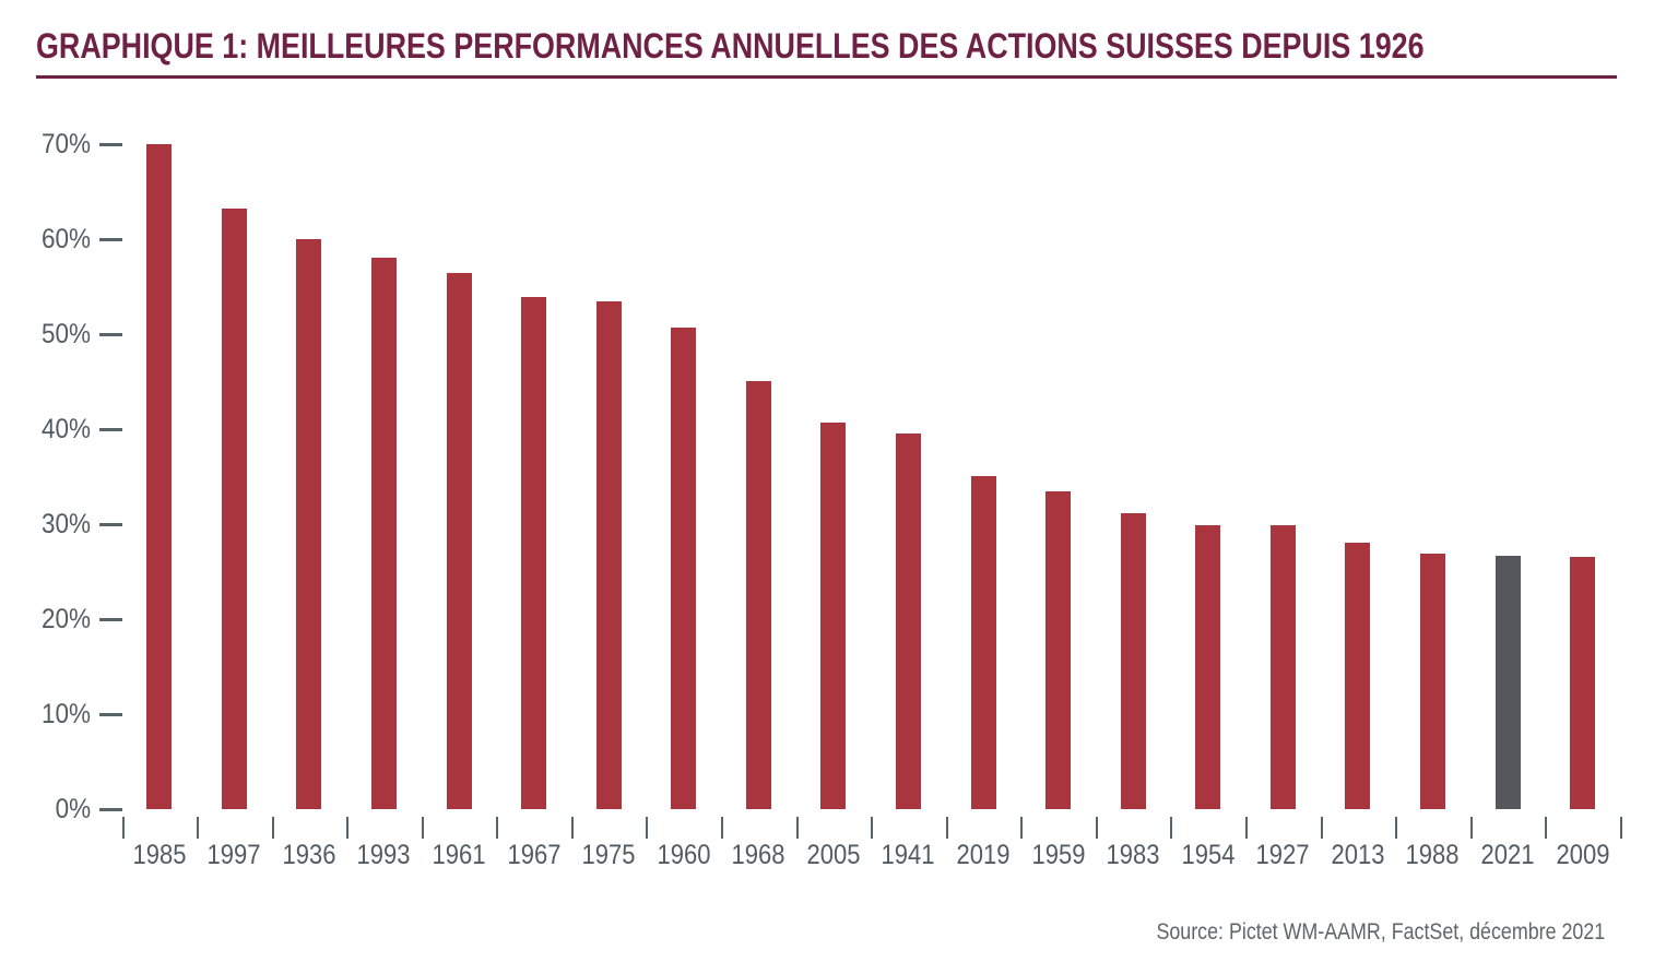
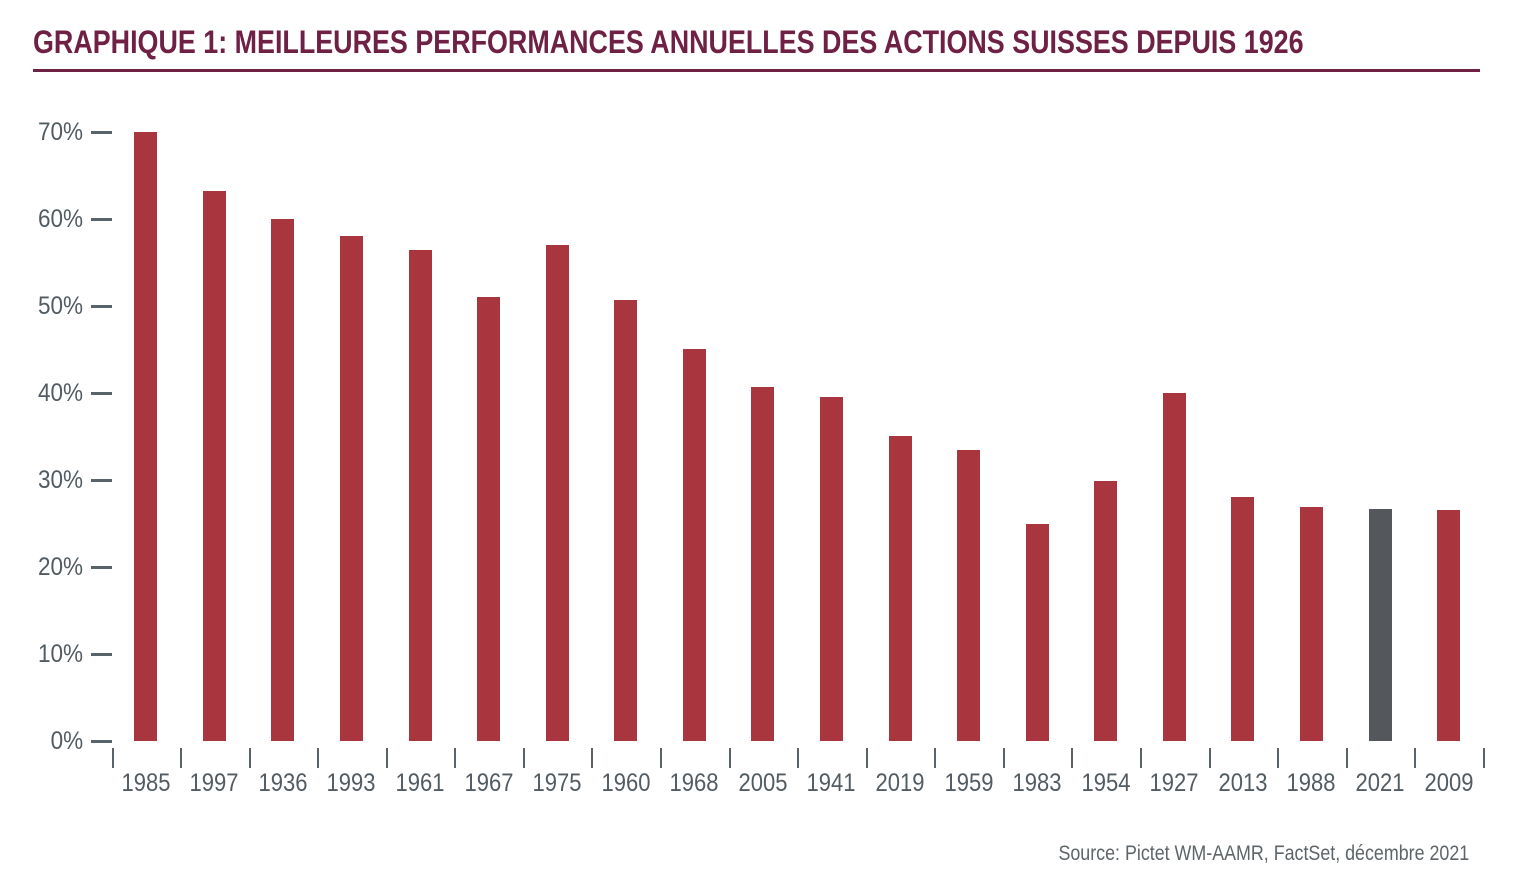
1967: 54% -> 51%
1975: 54% -> 57%
1983: 31% -> 25%
1927: 30% -> 40%
